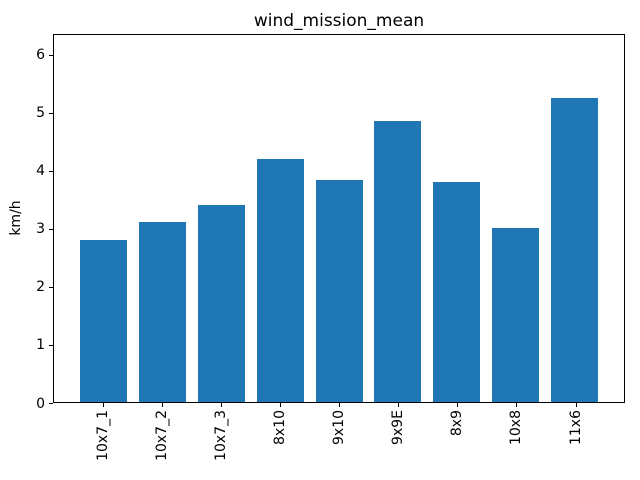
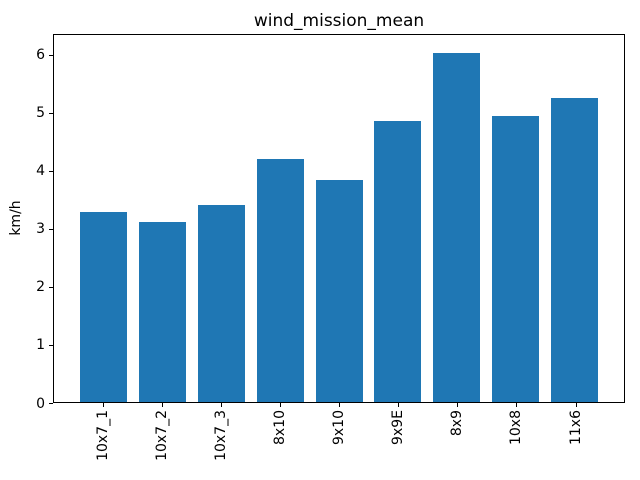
10x7_1: 2.8 -> 3.3
8x9: 3.8 -> 6.0
10x8: 3.0 -> 4.9
